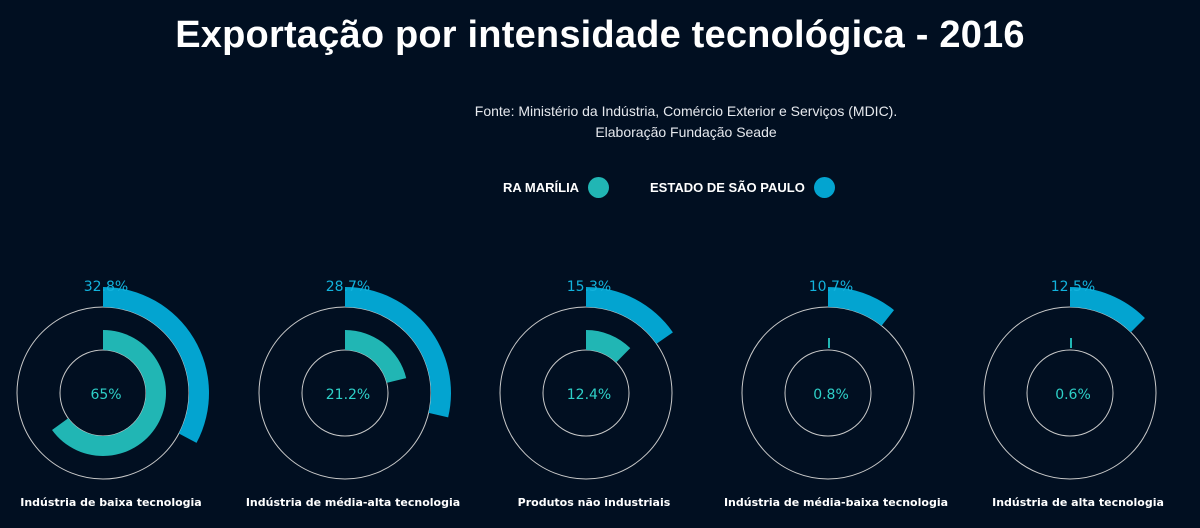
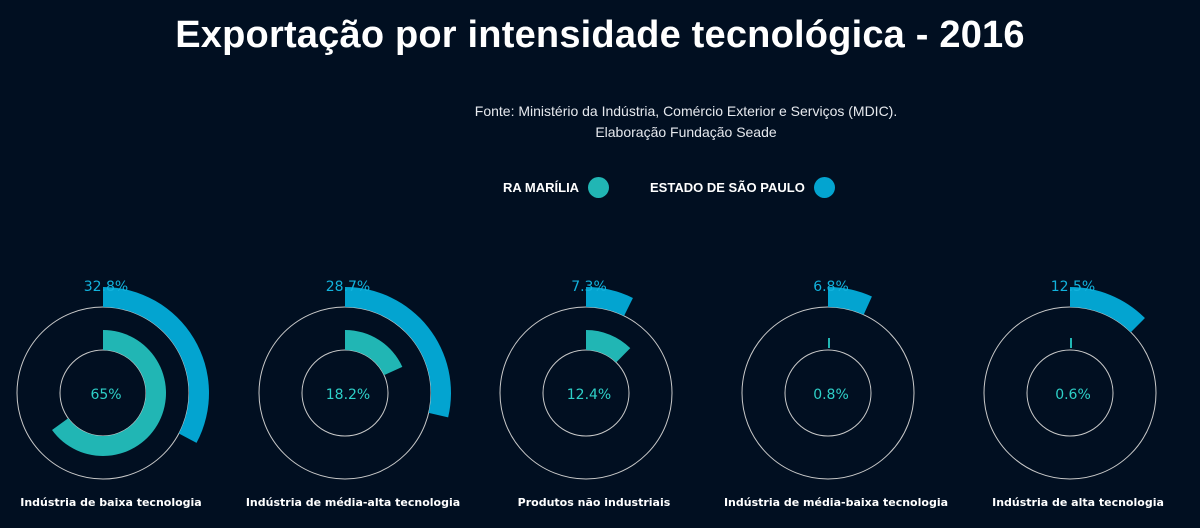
RA MARÍLIA/Indústria de média-alta tecnologia: 21.2% -> 18.2%
ESTADO DE SÃO PAULO/Produtos não industriais: 15.3% -> 7.3%
ESTADO DE SÃO PAULO/Indústria de média-baixa tecnologia: 10.7% -> 6.8%
